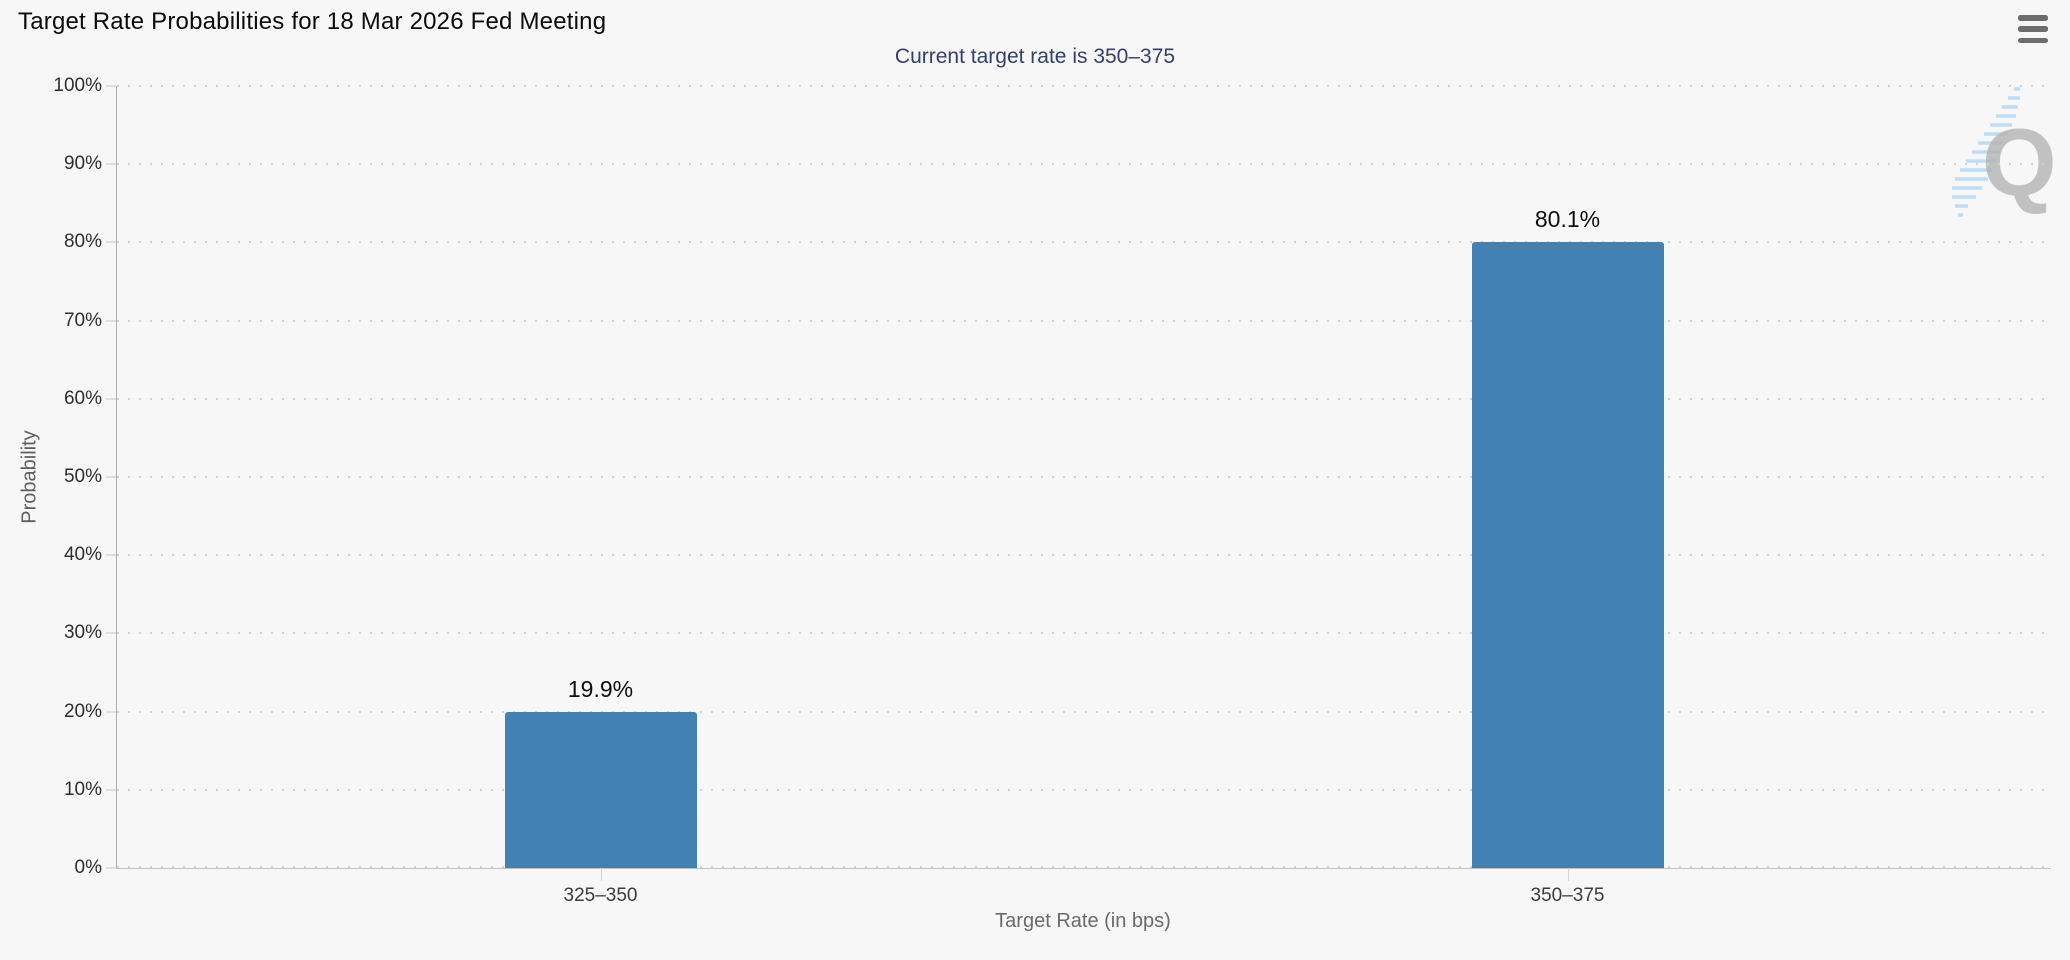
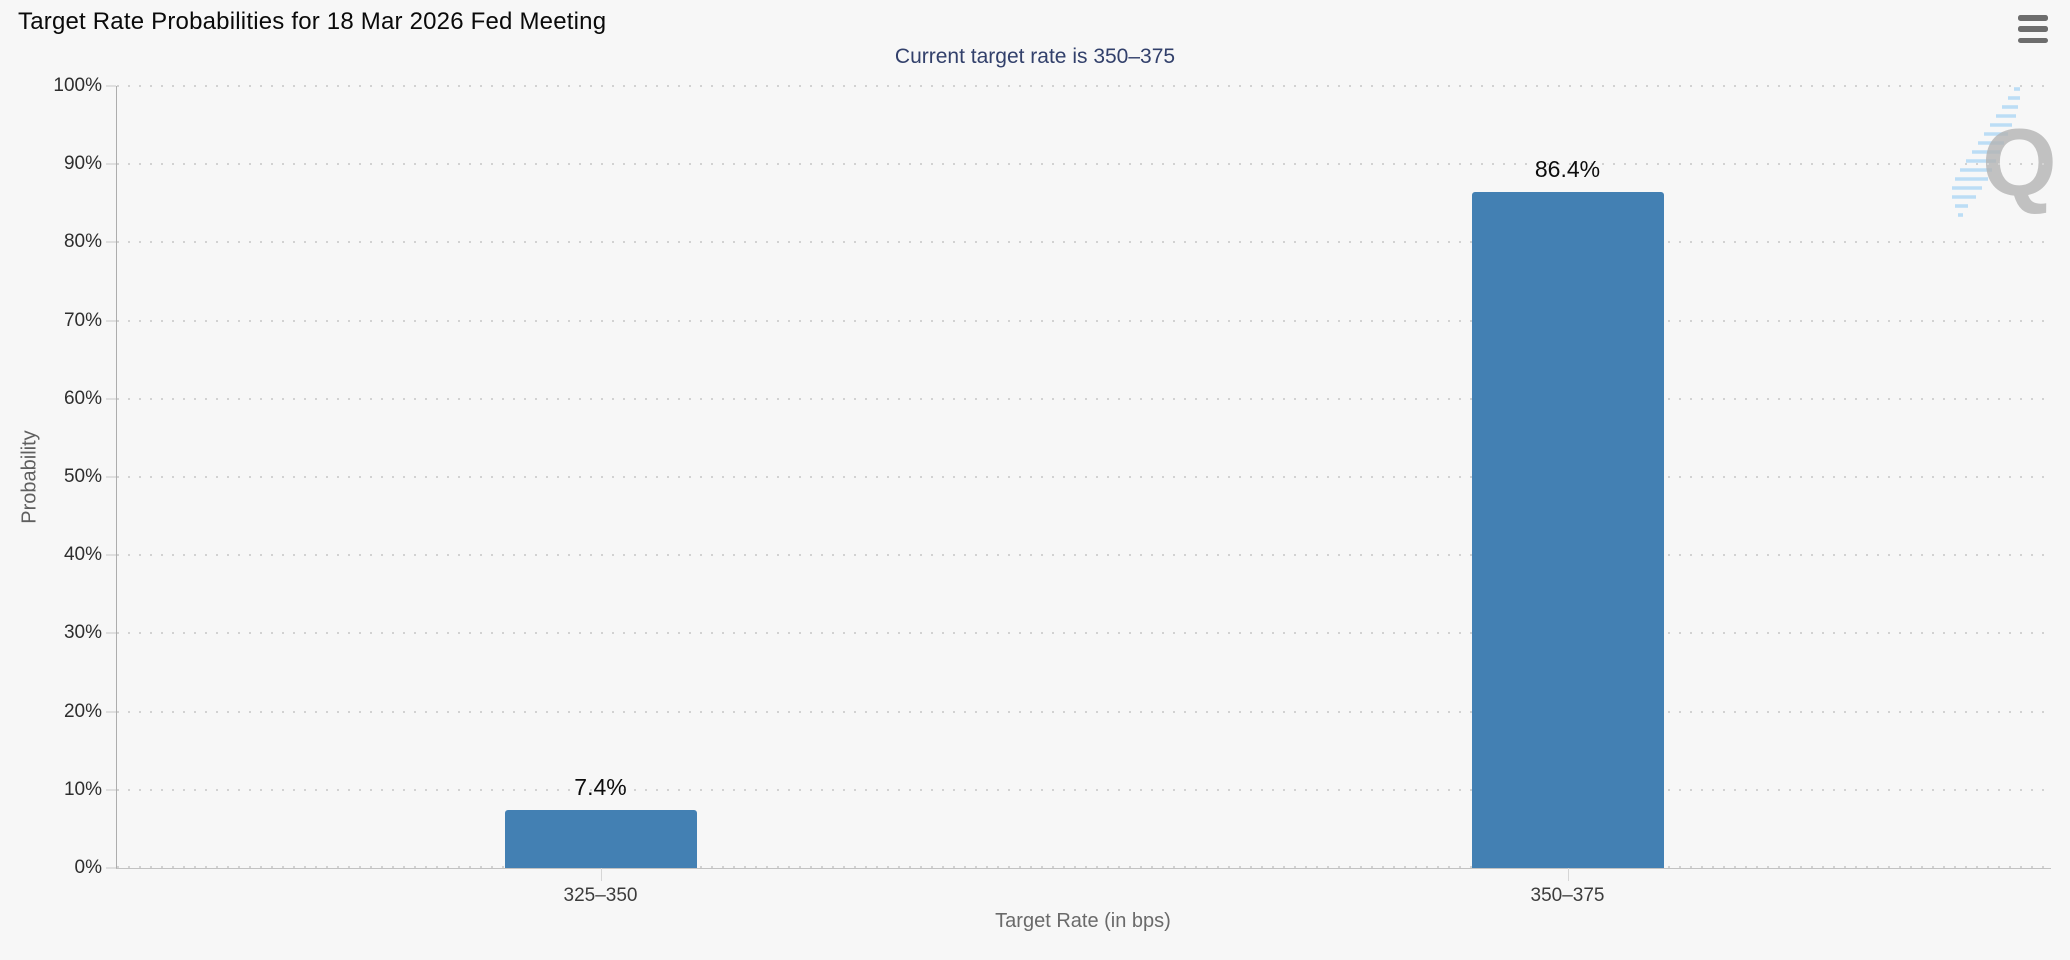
325–350: 19.9% -> 7.4%
350–375: 80.1% -> 86.4%
